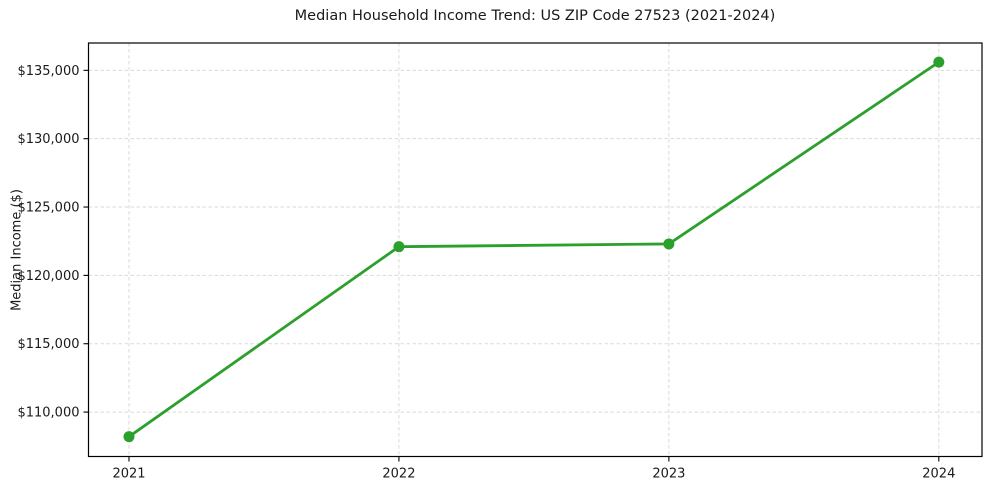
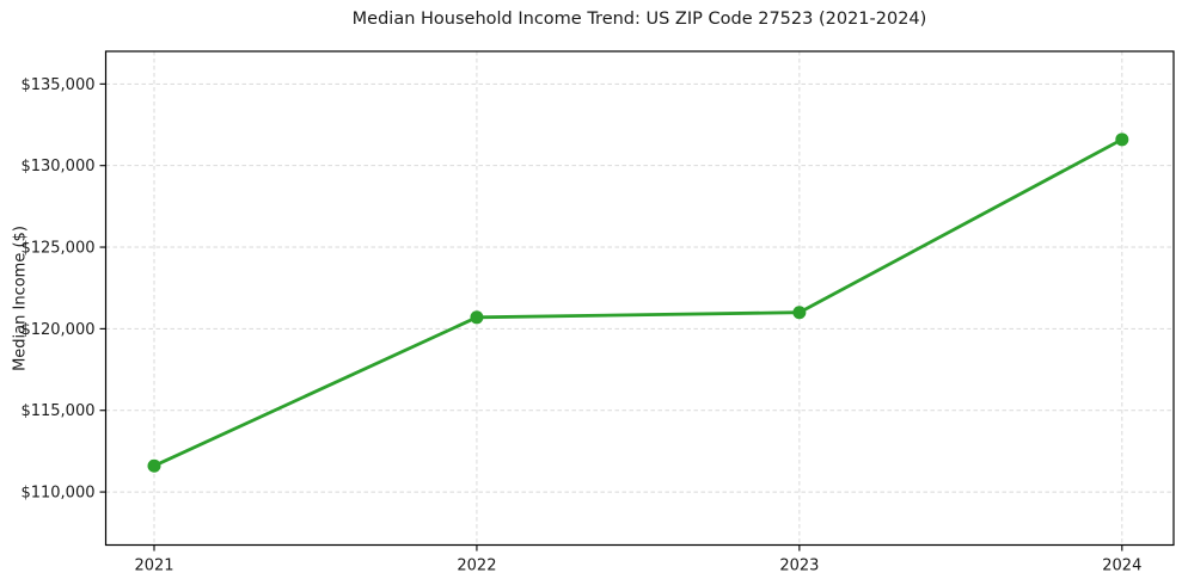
2021: $108200 -> $111600
2022: $122100 -> $120700
2023: $122300 -> $121000
2024: $135600 -> $131600
